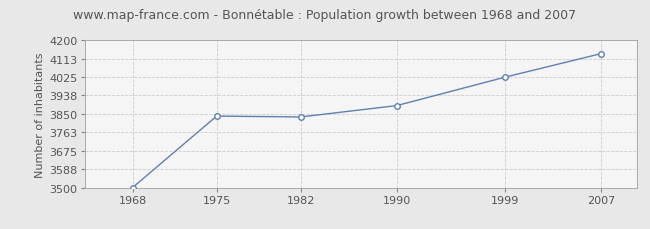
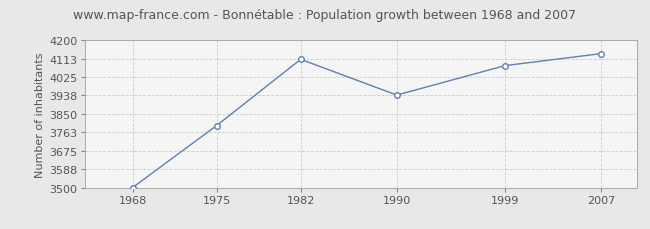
1975: 3840 -> 3795
1982: 3836 -> 4110
1990: 3890 -> 3940
1999: 4025 -> 4080
